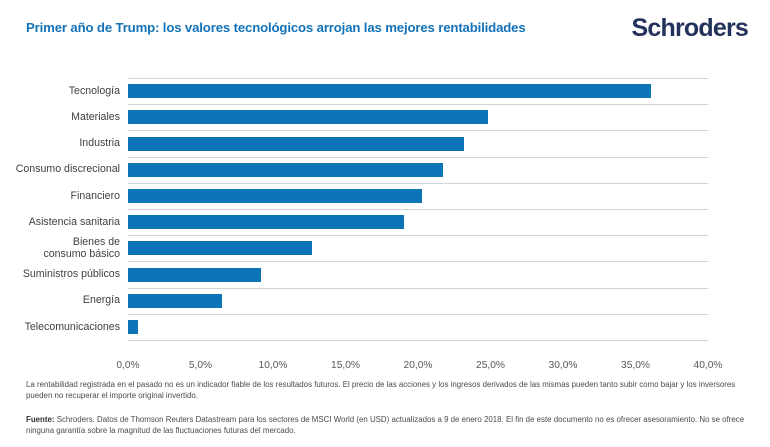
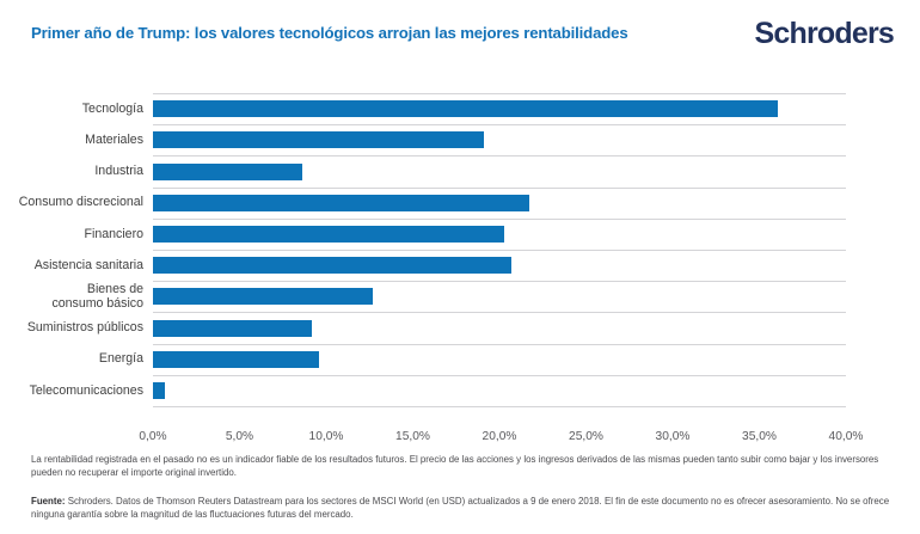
Materiales: 24,8% -> 19,1%
Industria: 23,2% -> 8,6%
Asistencia sanitaria: 19,0% -> 20,7%
Energía: 6,5% -> 9,6%
